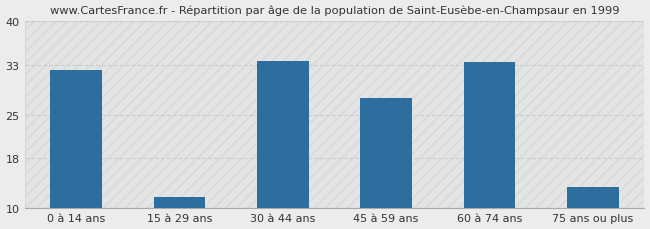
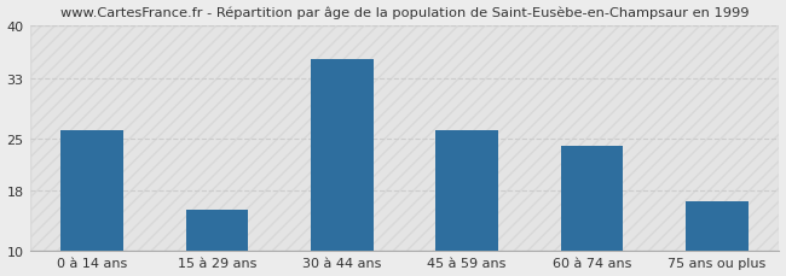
0 à 14 ans: 32.2 -> 26.0
15 à 29 ans: 11.8 -> 15.5
30 à 44 ans: 33.6 -> 35.5
45 à 59 ans: 27.6 -> 26.0
60 à 74 ans: 33.4 -> 24.0
75 ans ou plus: 13.4 -> 16.5
